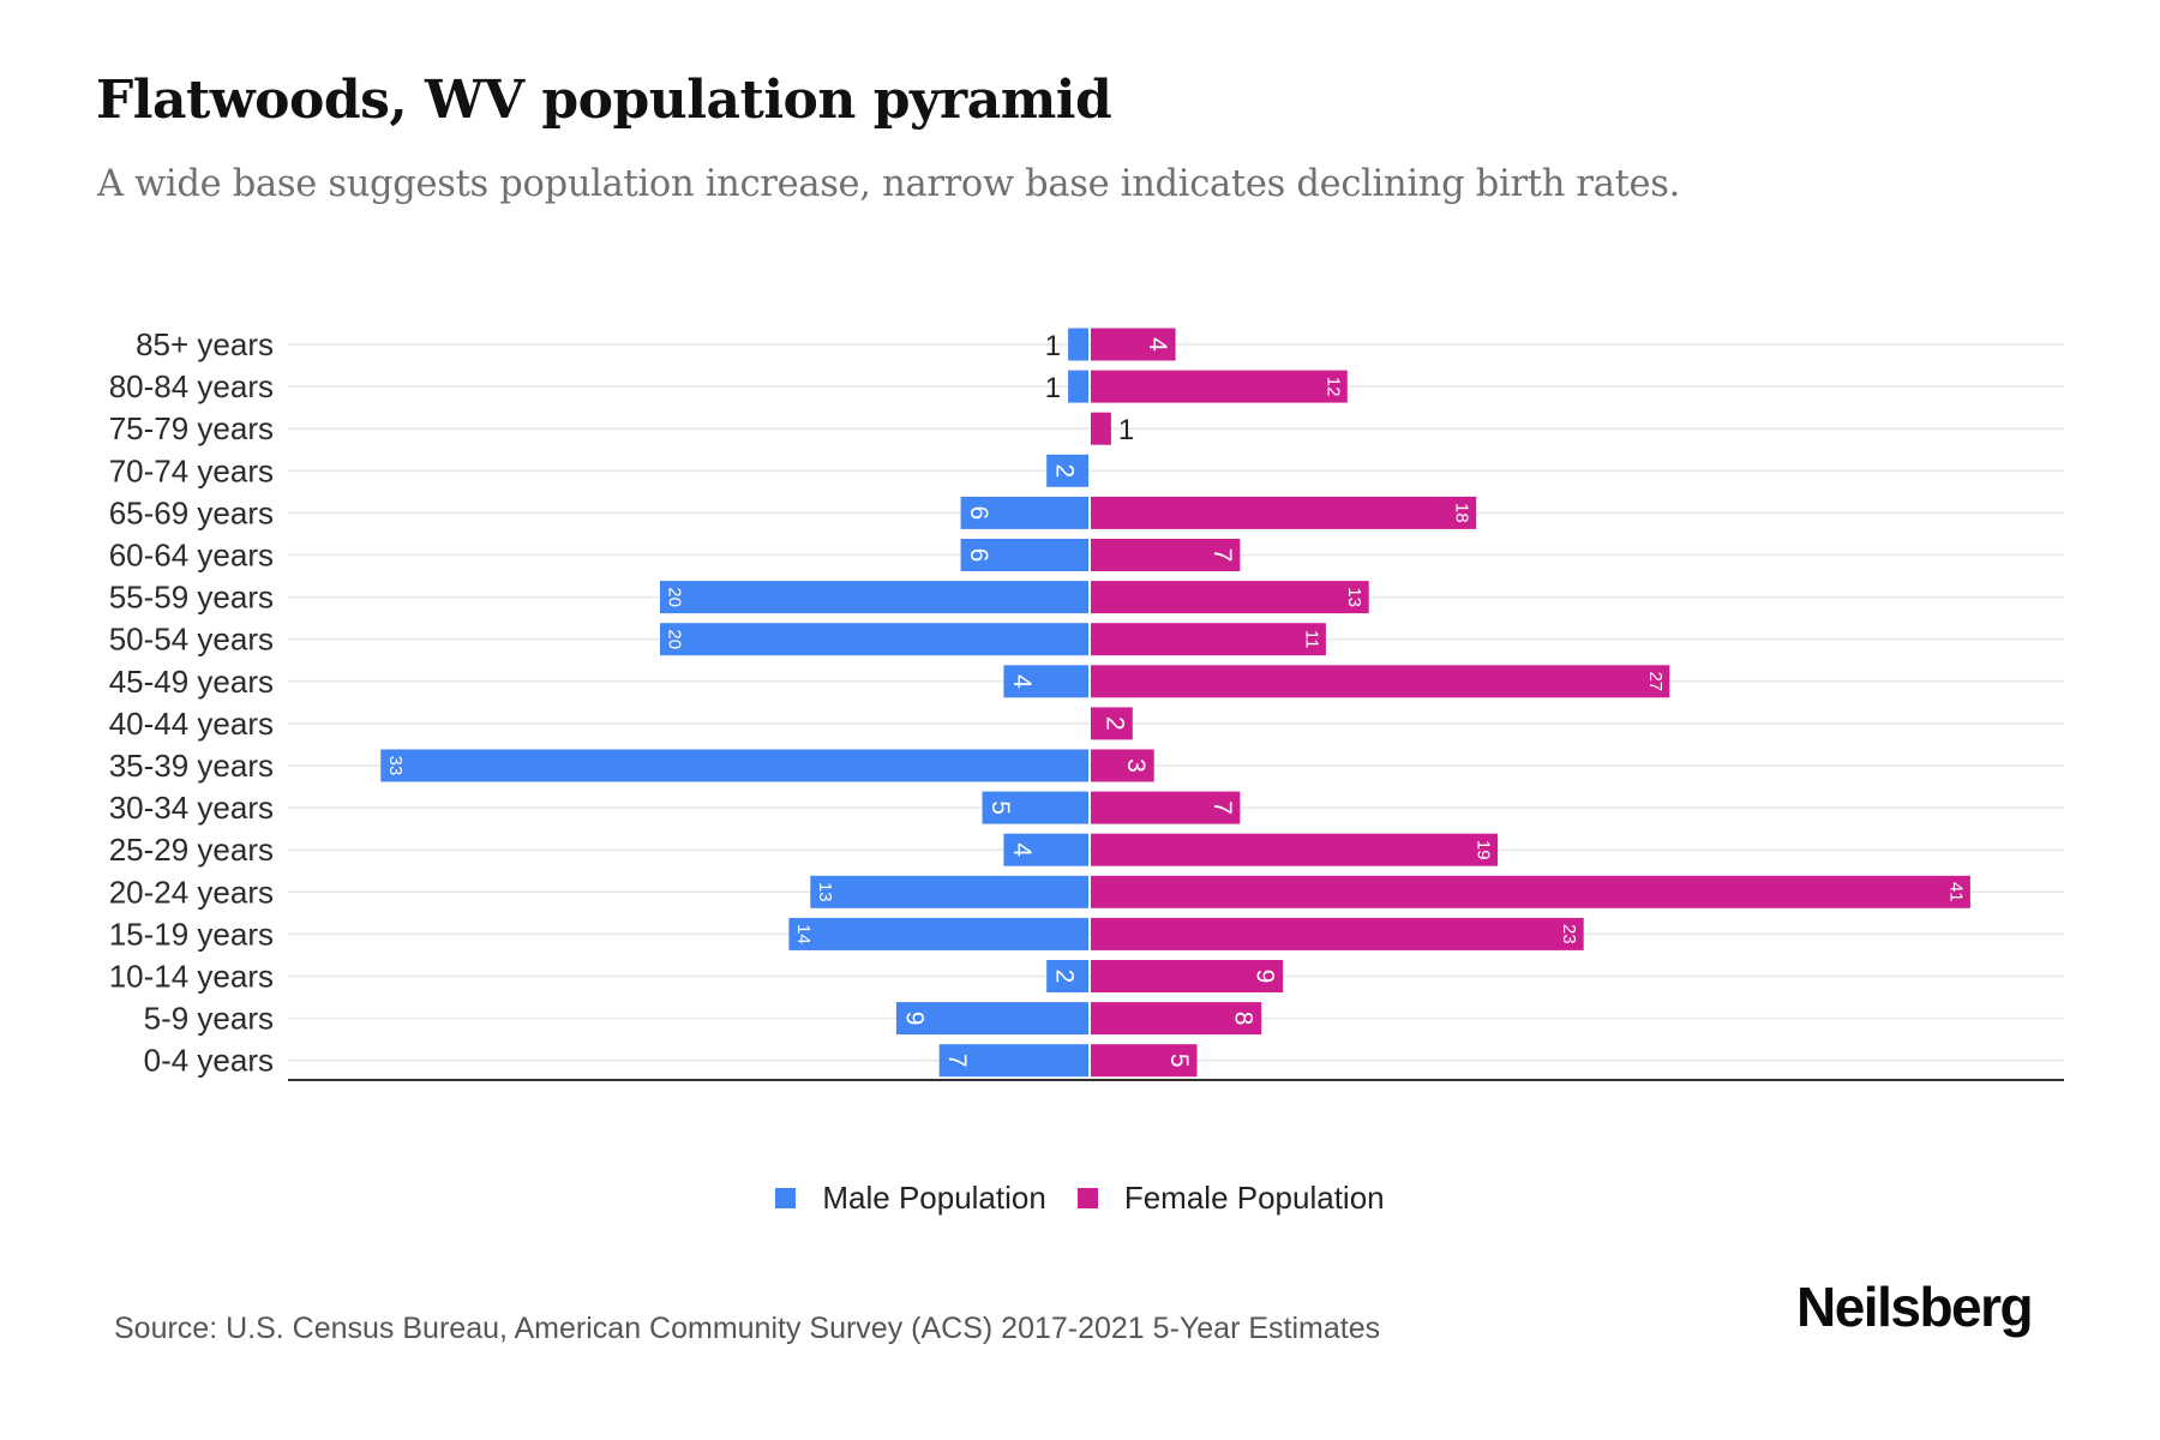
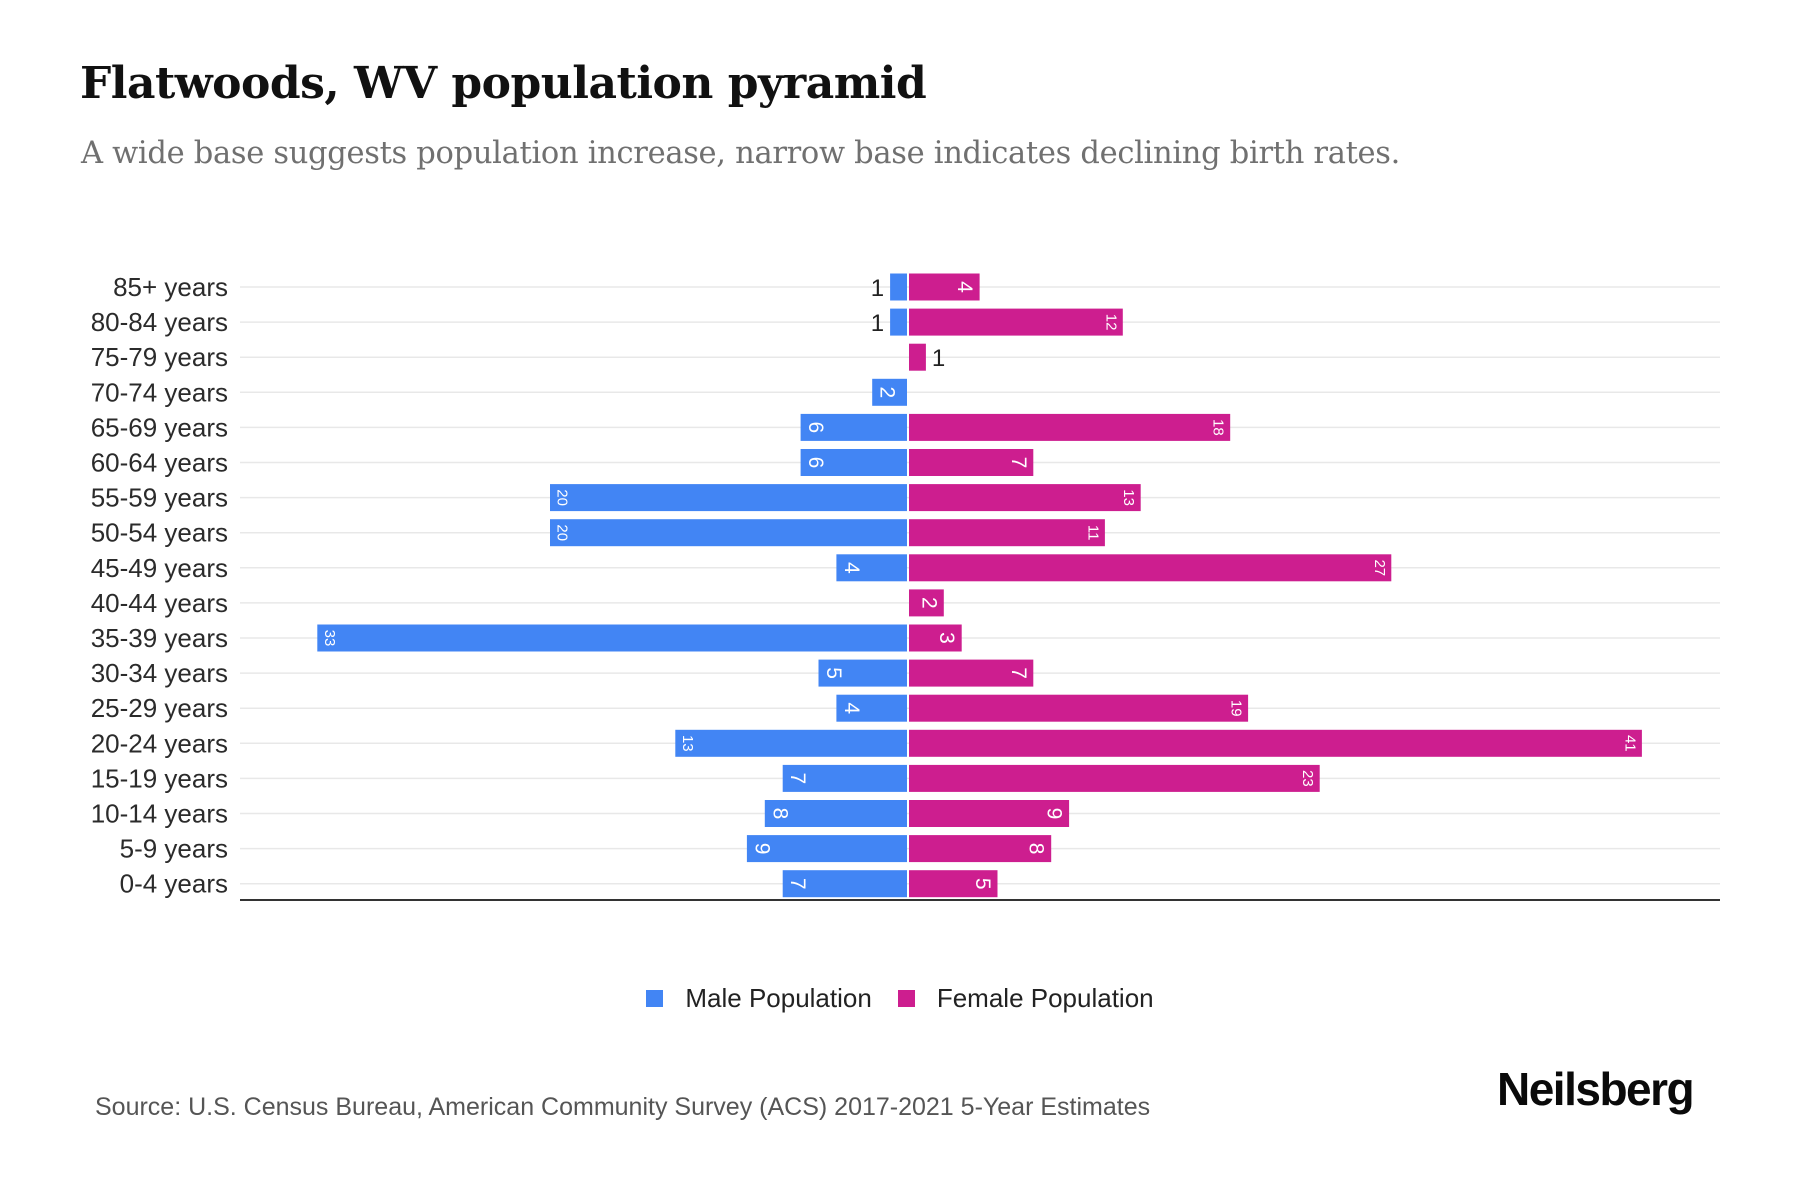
Male Population/15-19 years: 14 -> 7
Male Population/10-14 years: 2 -> 8
